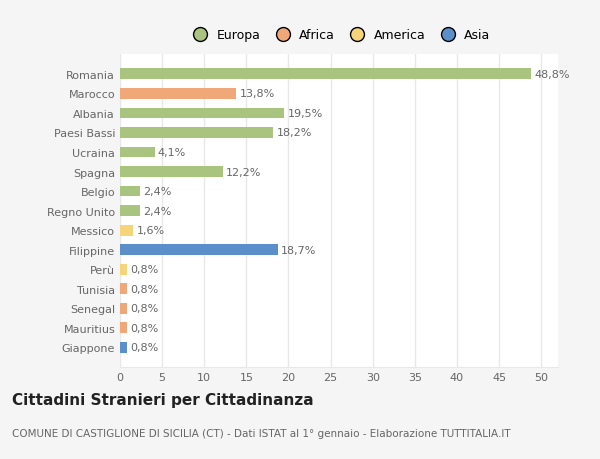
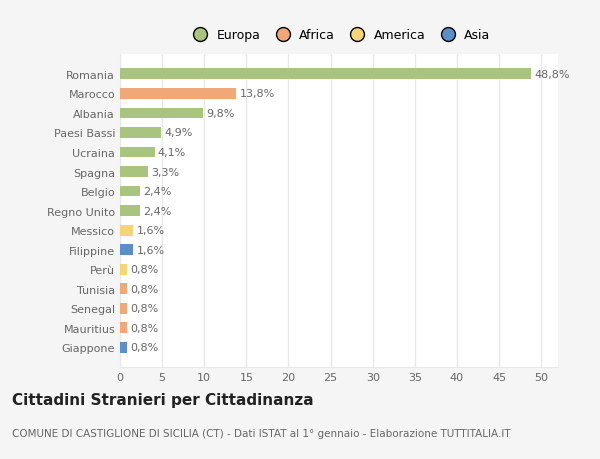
Albania: 19,5% -> 9,8%
Paesi Bassi: 18,2% -> 4,9%
Spagna: 12,2% -> 3,3%
Filippine: 18,7% -> 1,6%
